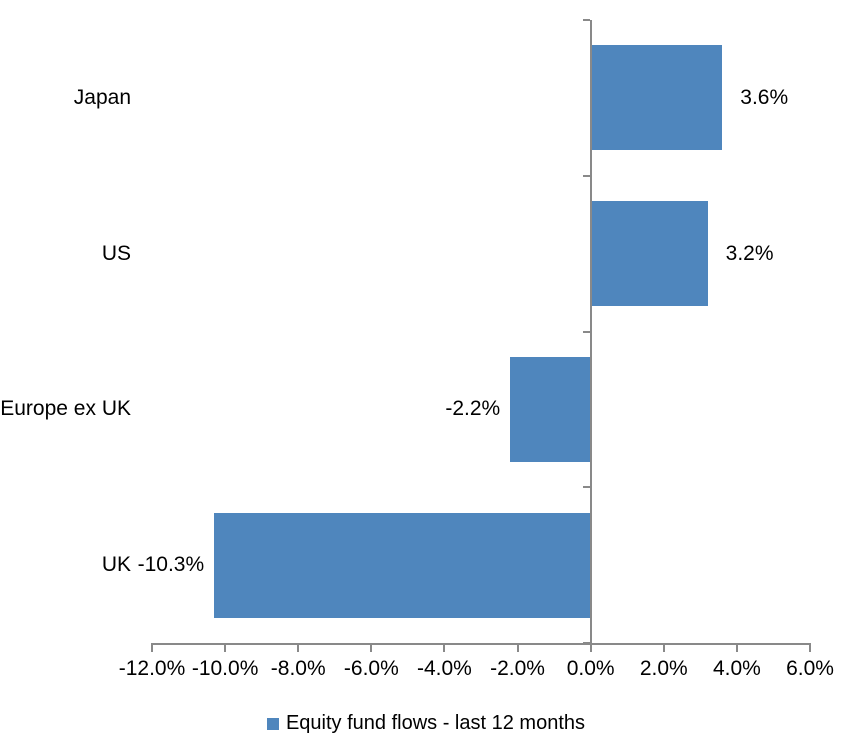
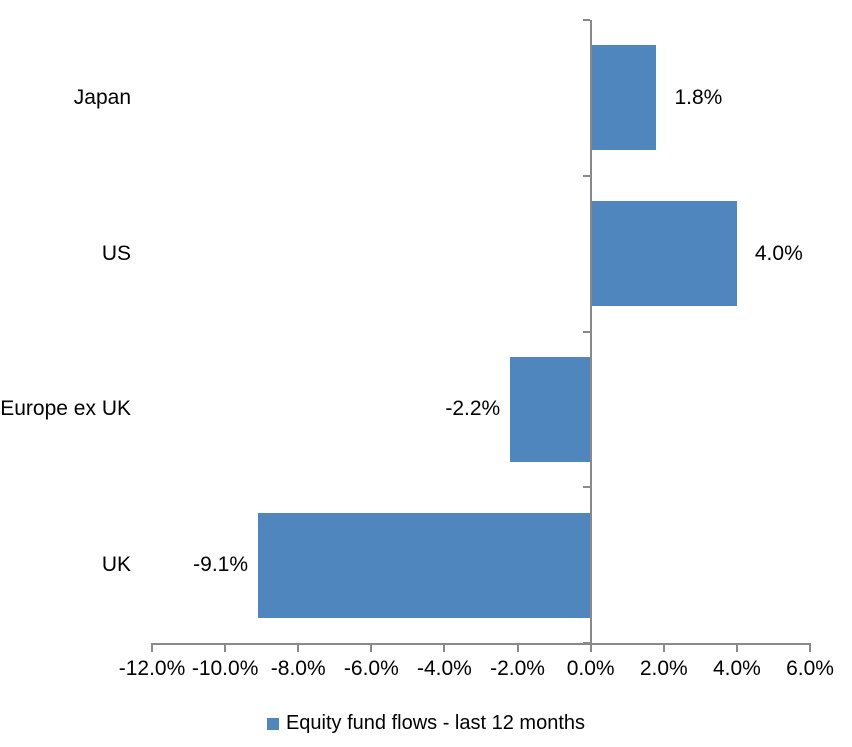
Japan: 3.6% -> 1.8%
US: 3.2% -> 4.0%
UK: -10.3% -> -9.1%
